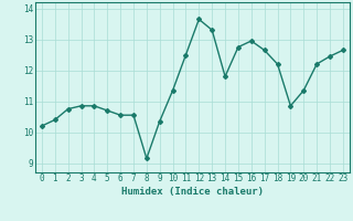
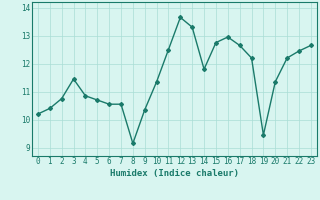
3: 10.85 -> 11.45
19: 10.85 -> 9.45
